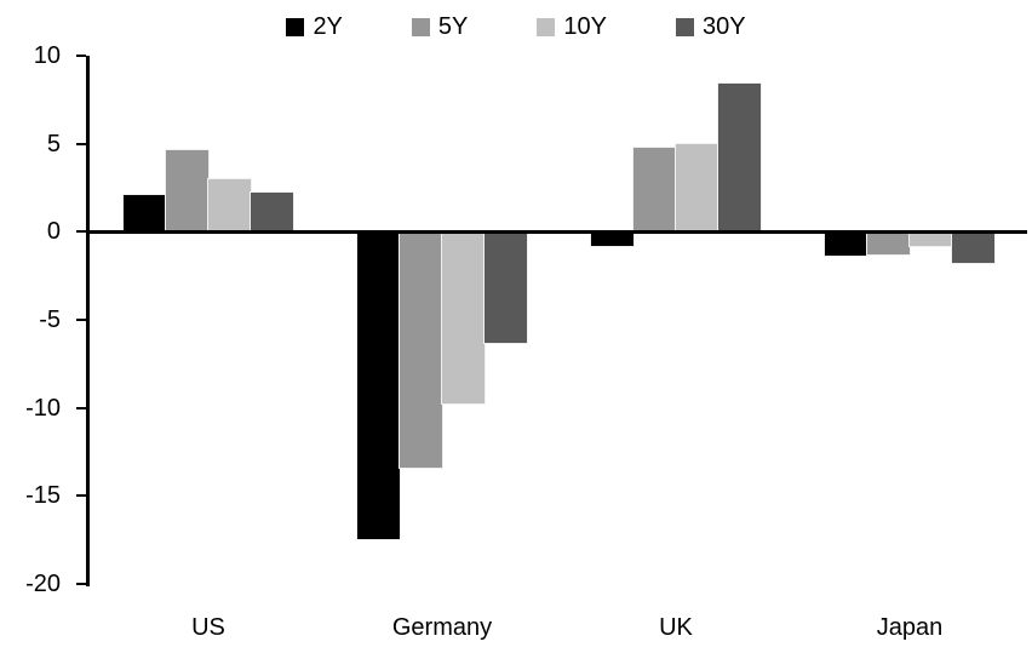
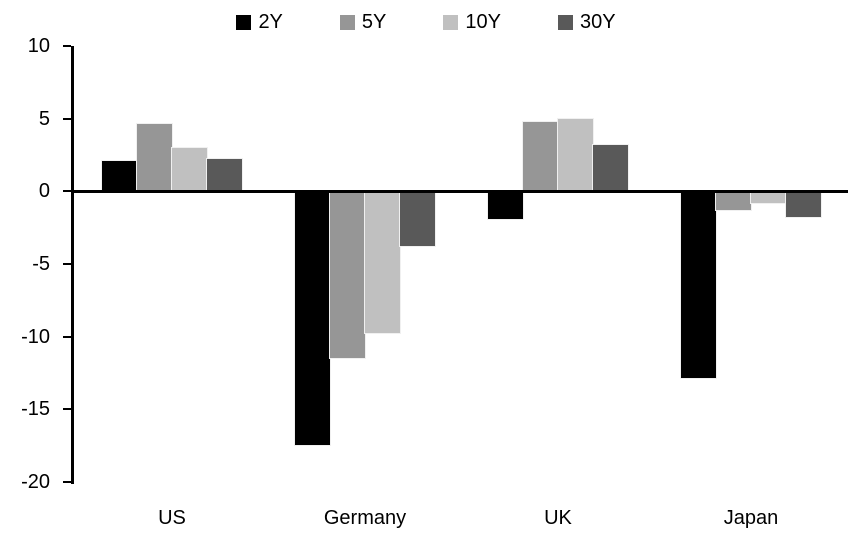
5Y/Germany: -13.4 -> -11.5
30Y/Germany: -6.3 -> -3.8
2Y/UK: -0.8 -> -1.9
30Y/UK: 8.4 -> 3.2
2Y/Japan: -1.4 -> -12.9
